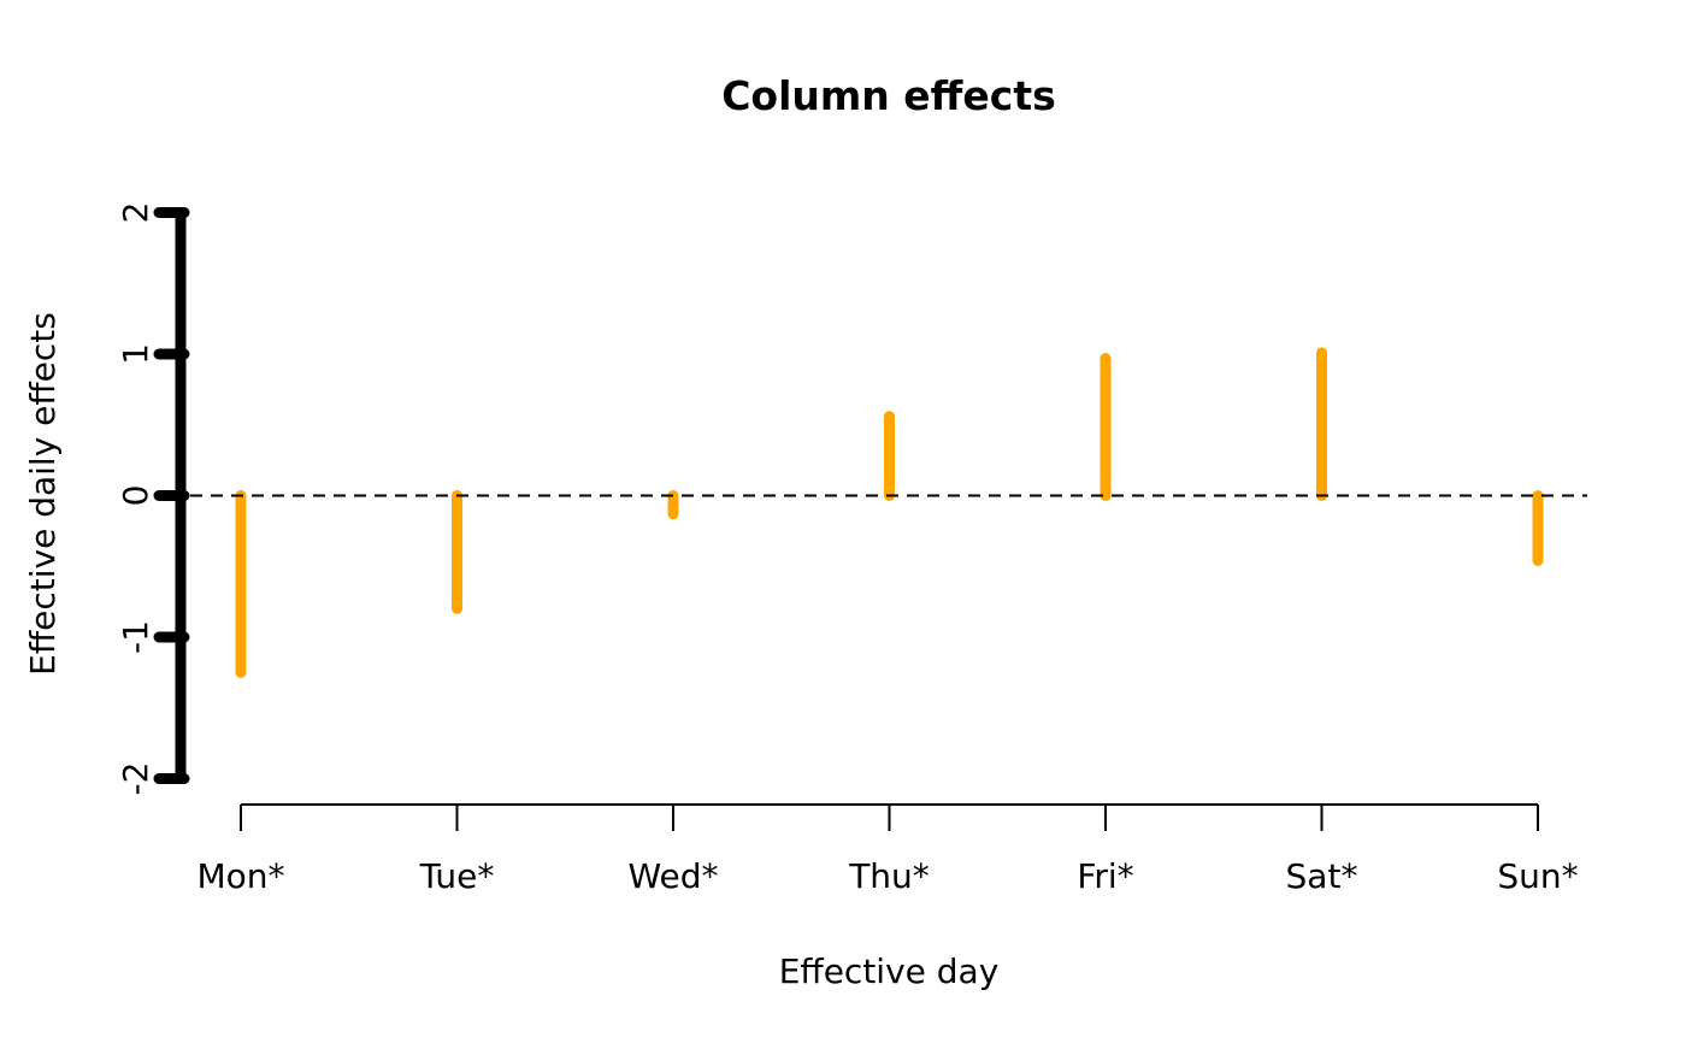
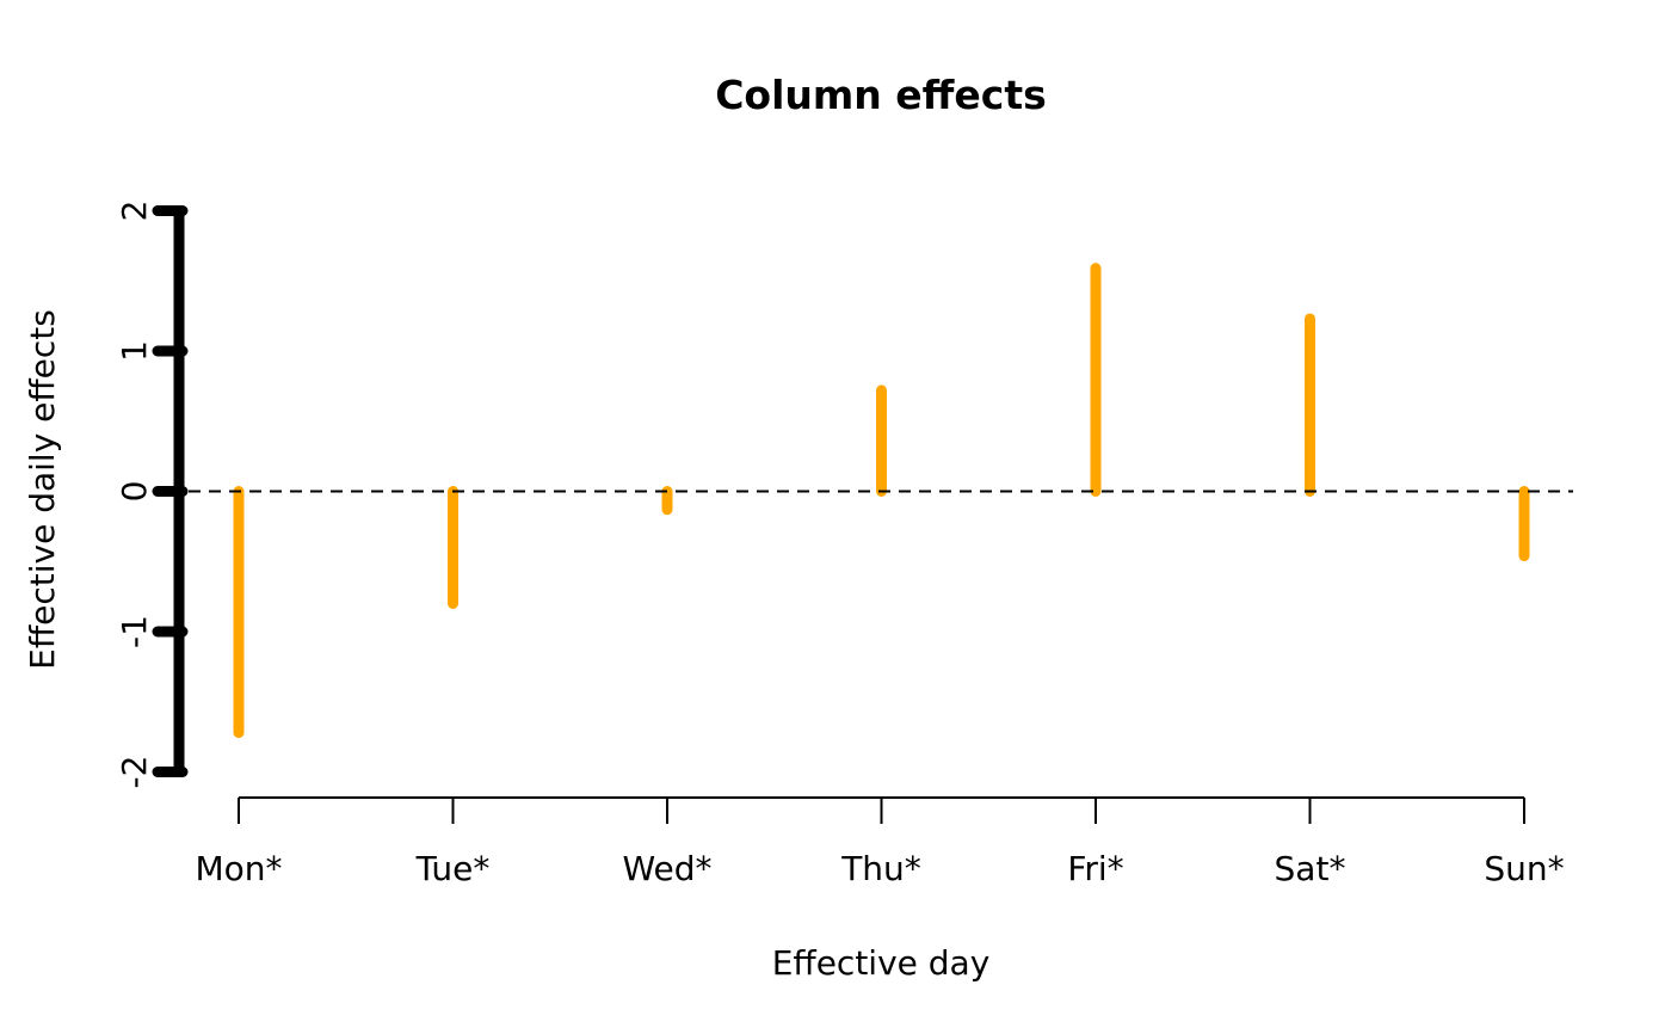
Mon*: -1.25 -> -1.72
Thu*: 0.56 -> 0.72
Fri*: 0.97 -> 1.59
Sat*: 1.01 -> 1.23
